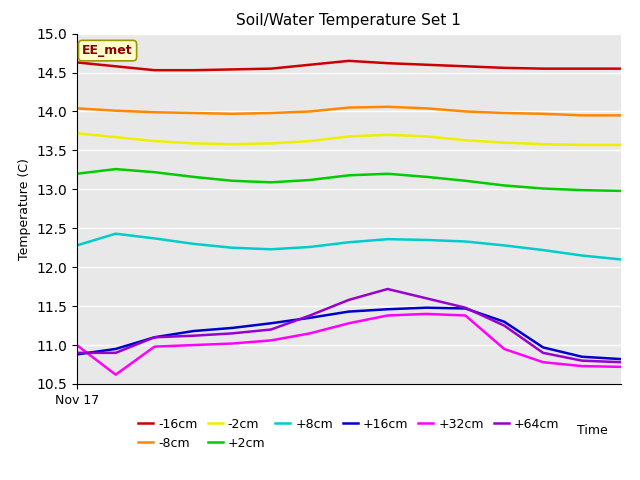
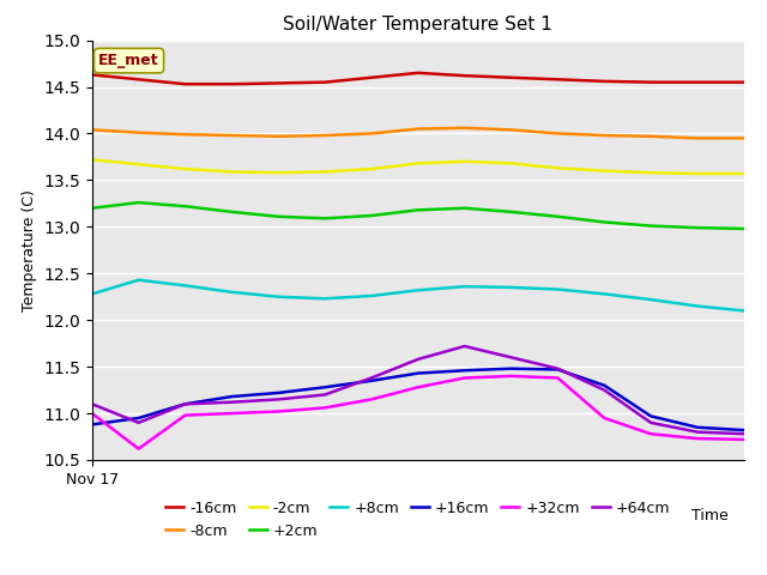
+64cm/Nov 17: 10.90 -> 11.10
